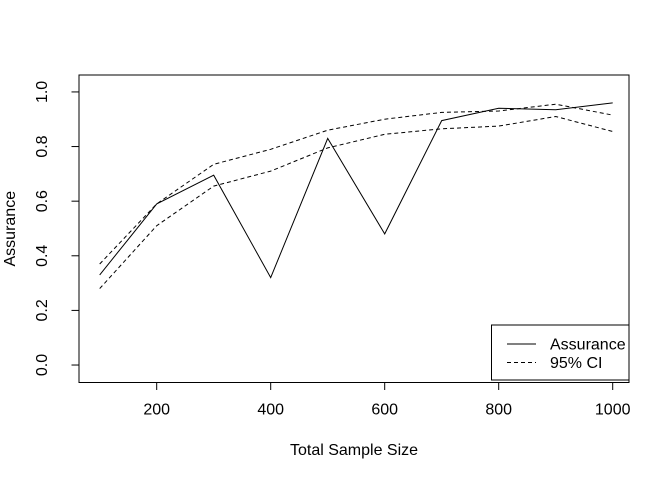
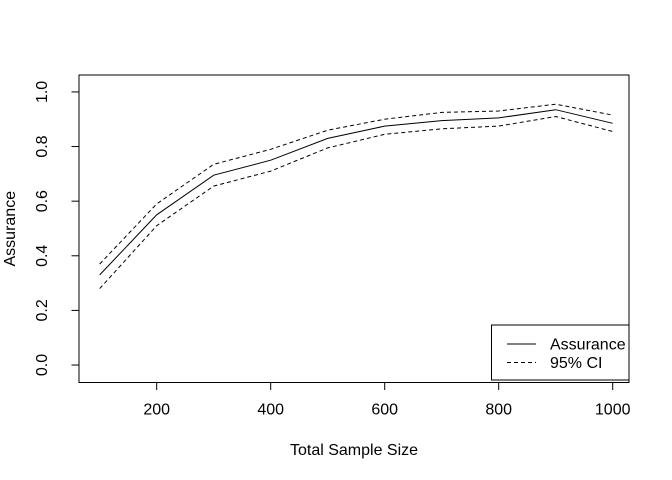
Assurance/200: 0.59 -> 0.55
Assurance/400: 0.32 -> 0.75
Assurance/600: 0.48 -> 0.88
Assurance/800: 0.94 -> 0.91
Assurance/1000: 0.96 -> 0.89
